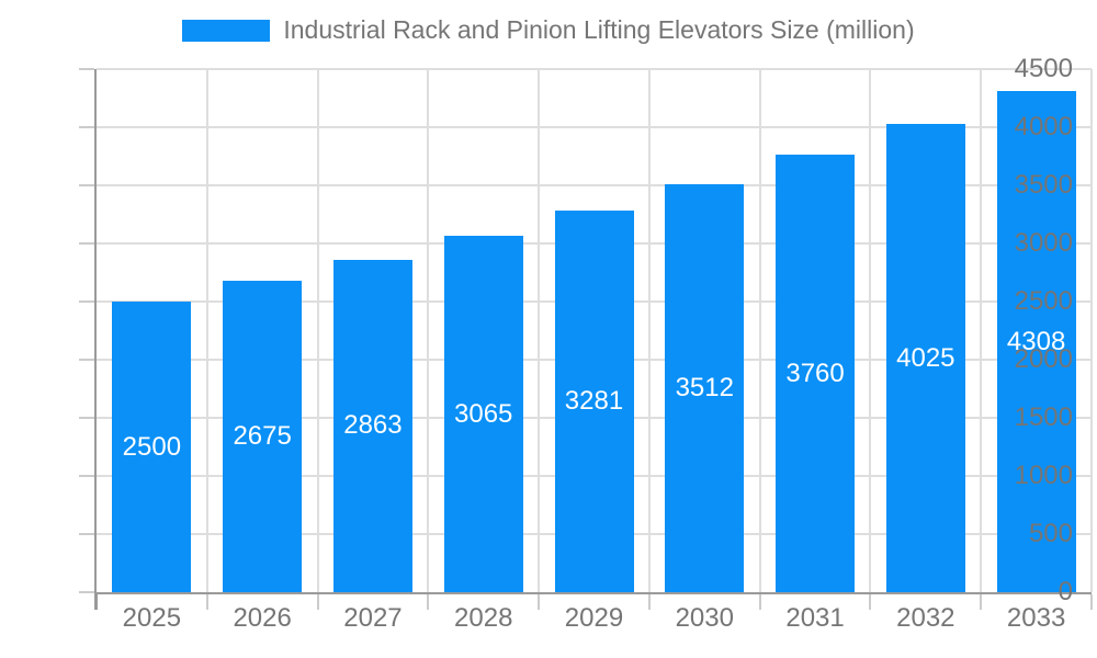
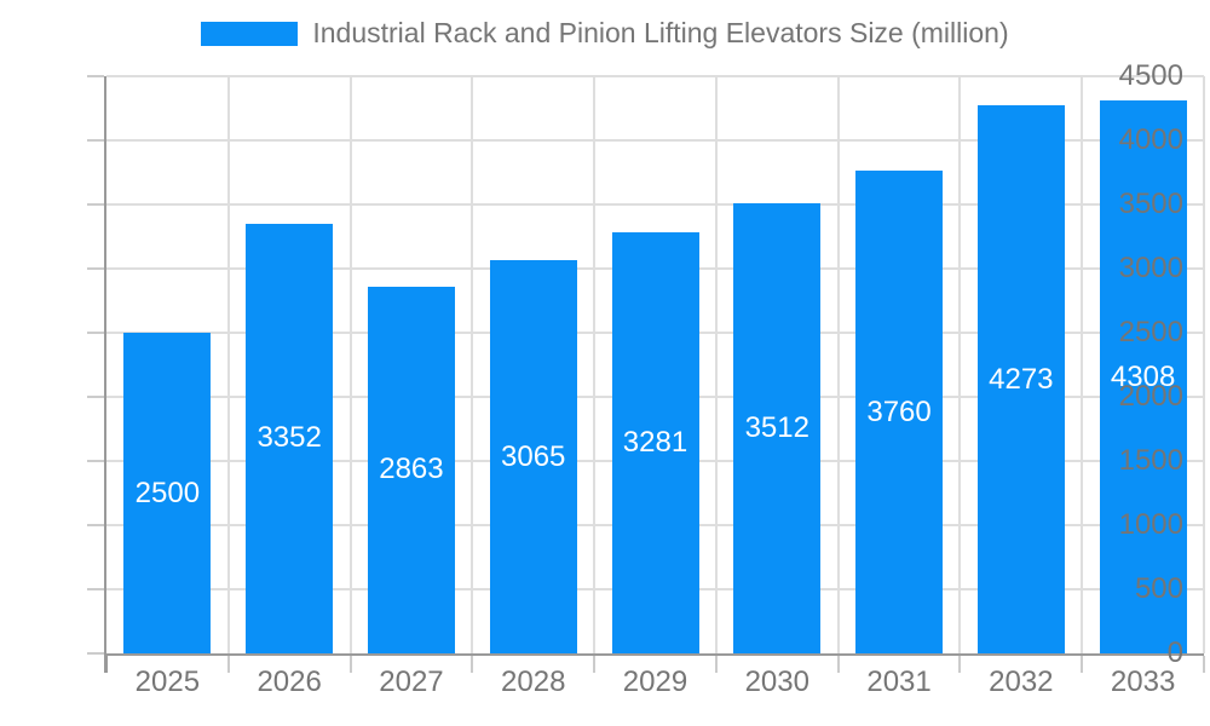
2026: 2675 -> 3352
2032: 4025 -> 4273
